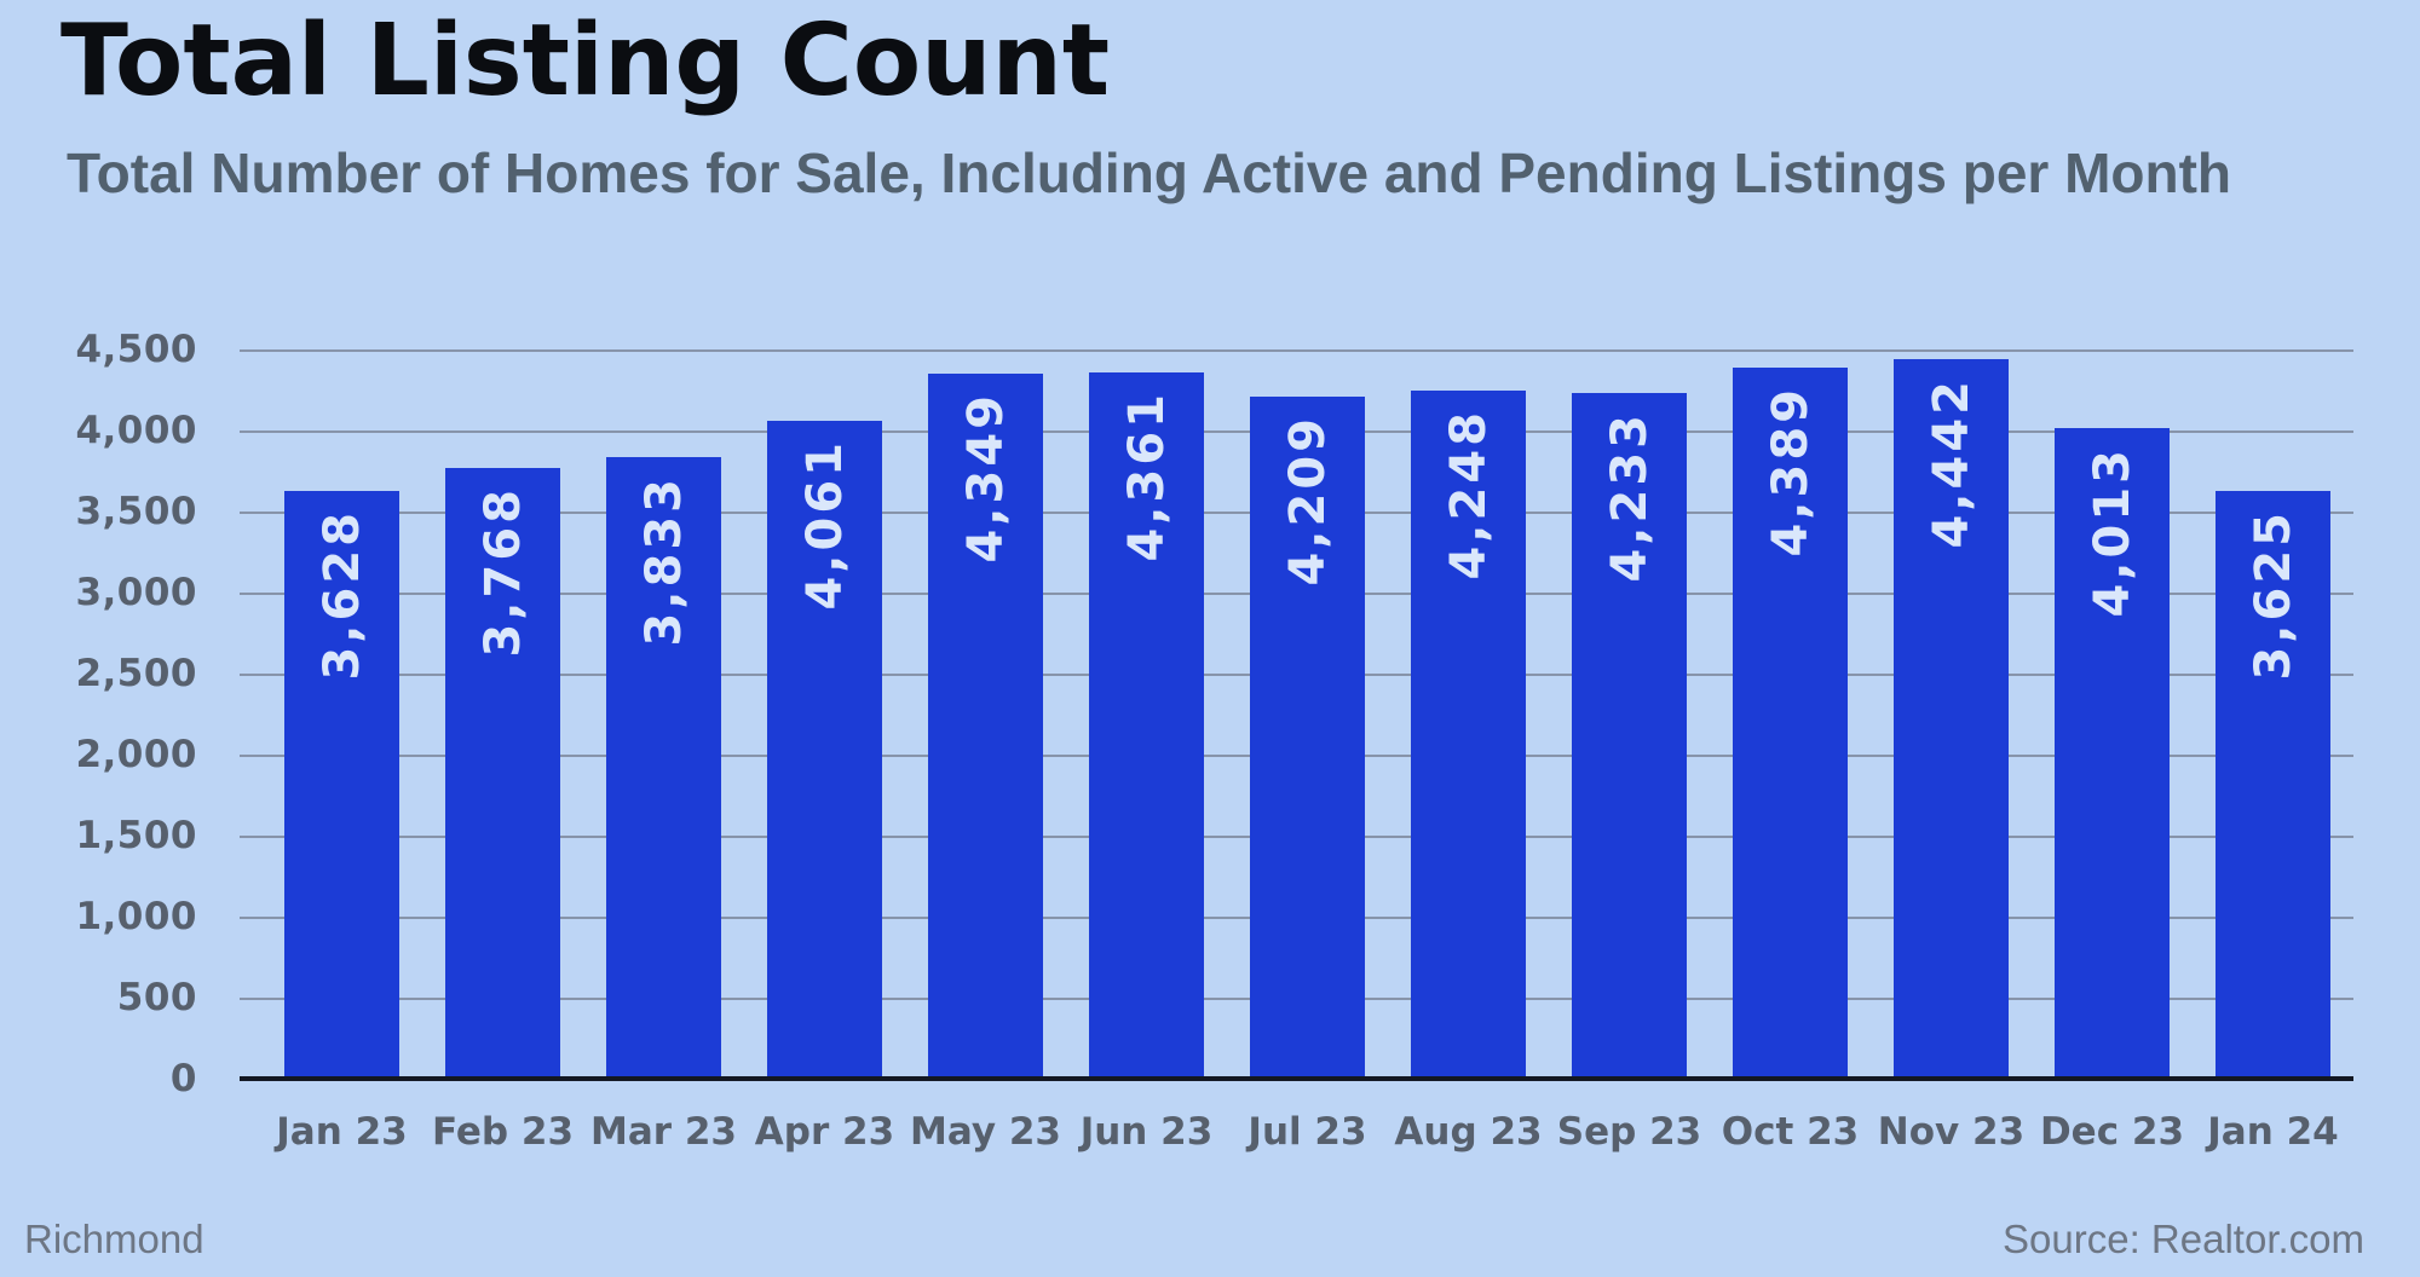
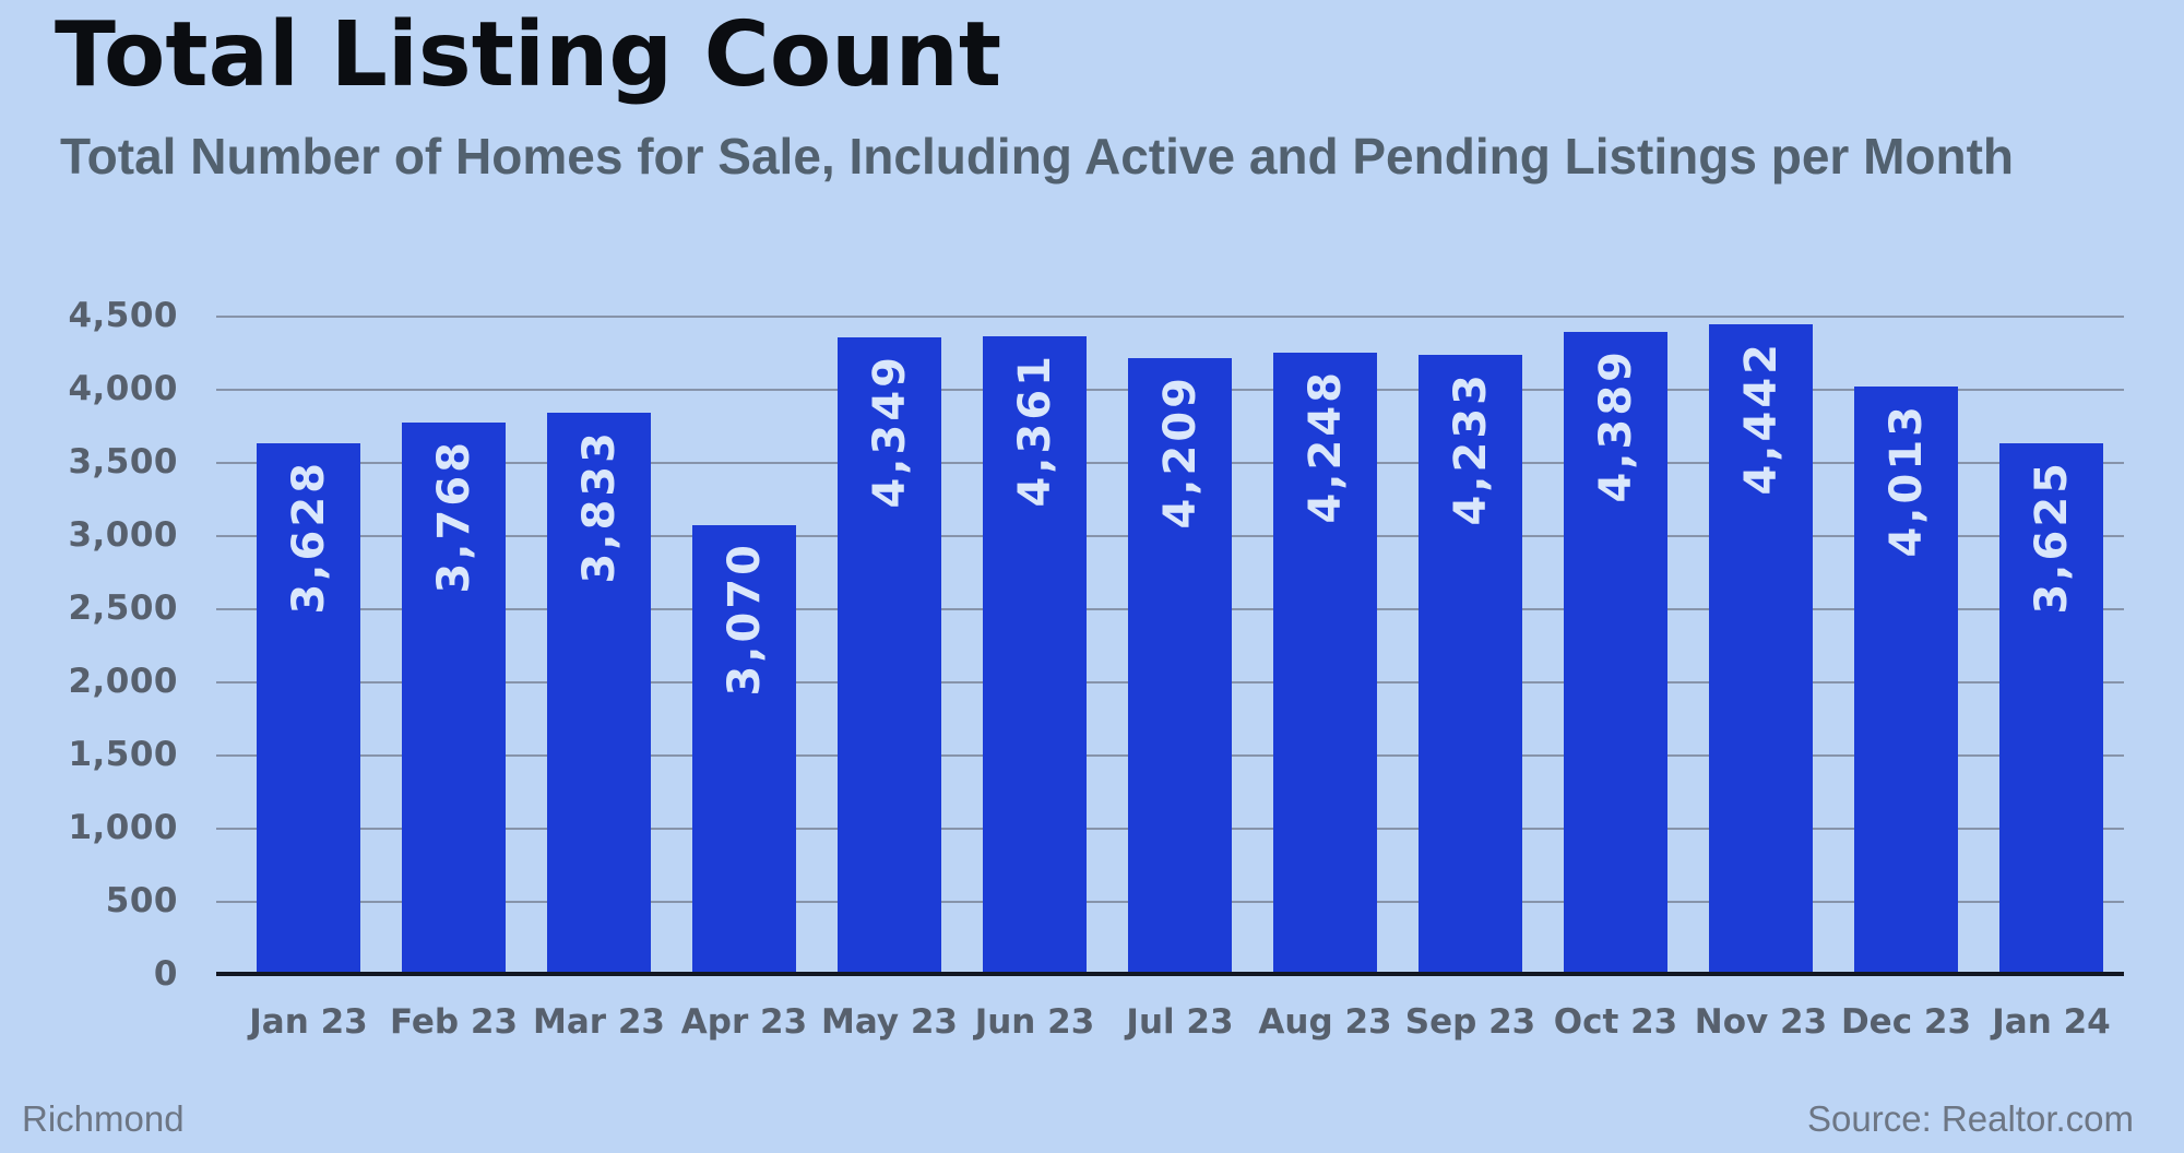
Apr 23: 4,061 -> 3,070
